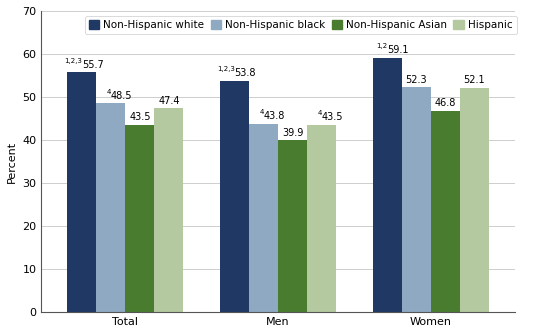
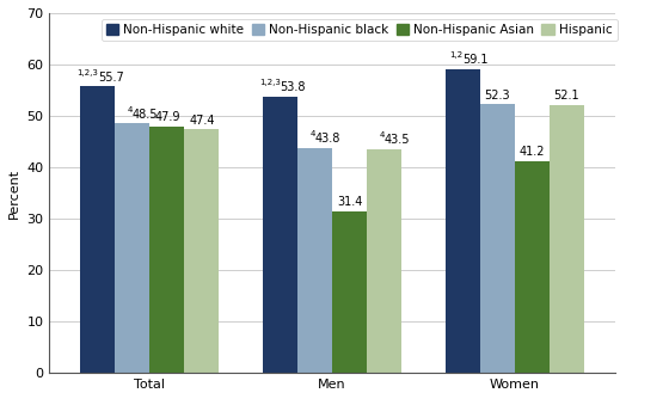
Non-Hispanic Asian/Total: 43.5 -> 47.9
Non-Hispanic Asian/Men: 39.9 -> 31.4
Non-Hispanic Asian/Women: 46.8 -> 41.2
